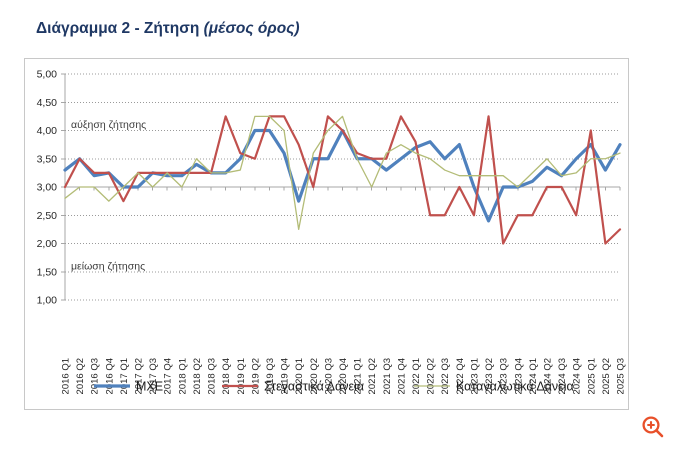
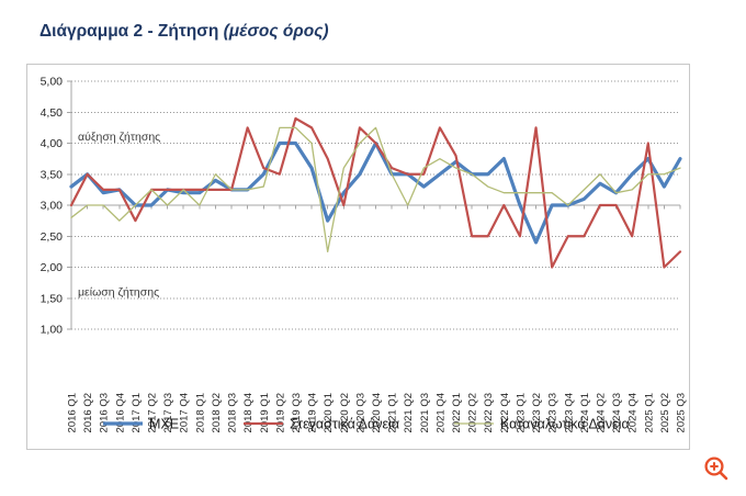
Στεγαστικά Δάνεια/2019 Q3: 4,2 -> 4,4
ΜΧΕ/2020 Q2: 3,5 -> 3,2
ΜΧΕ/2022 Q2: 3,8 -> 3,5
